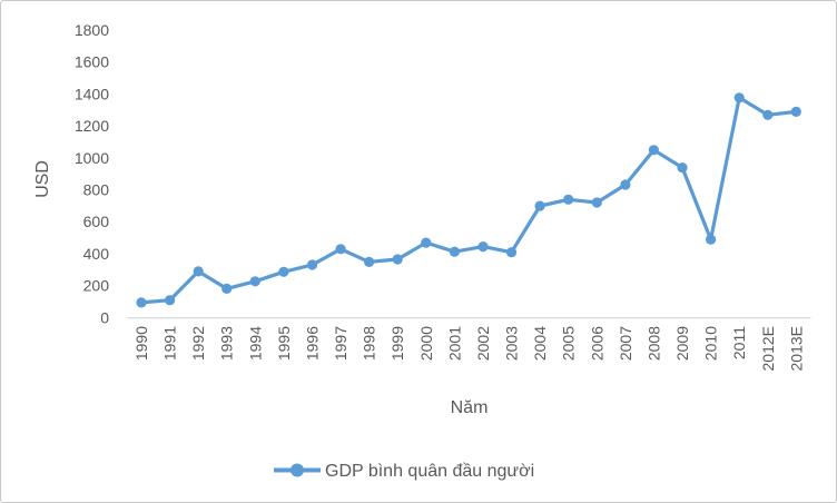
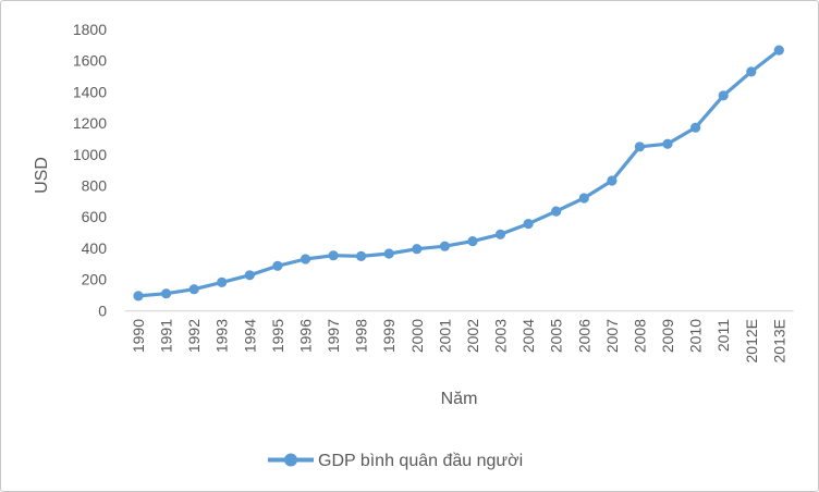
1992: 290 -> 140
1997: 430 -> 350
2000: 470 -> 400
2003: 410 -> 490
2004: 700 -> 560
2005: 740 -> 640
2009: 940 -> 1070
2010: 490 -> 1170
2012E: 1270 -> 1530
2013E: 1290 -> 1670
